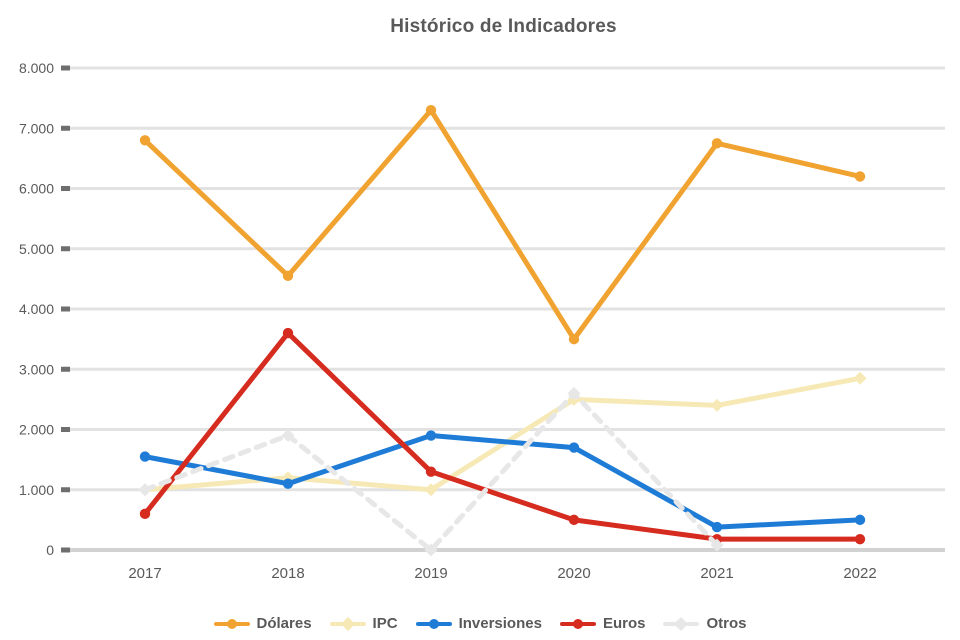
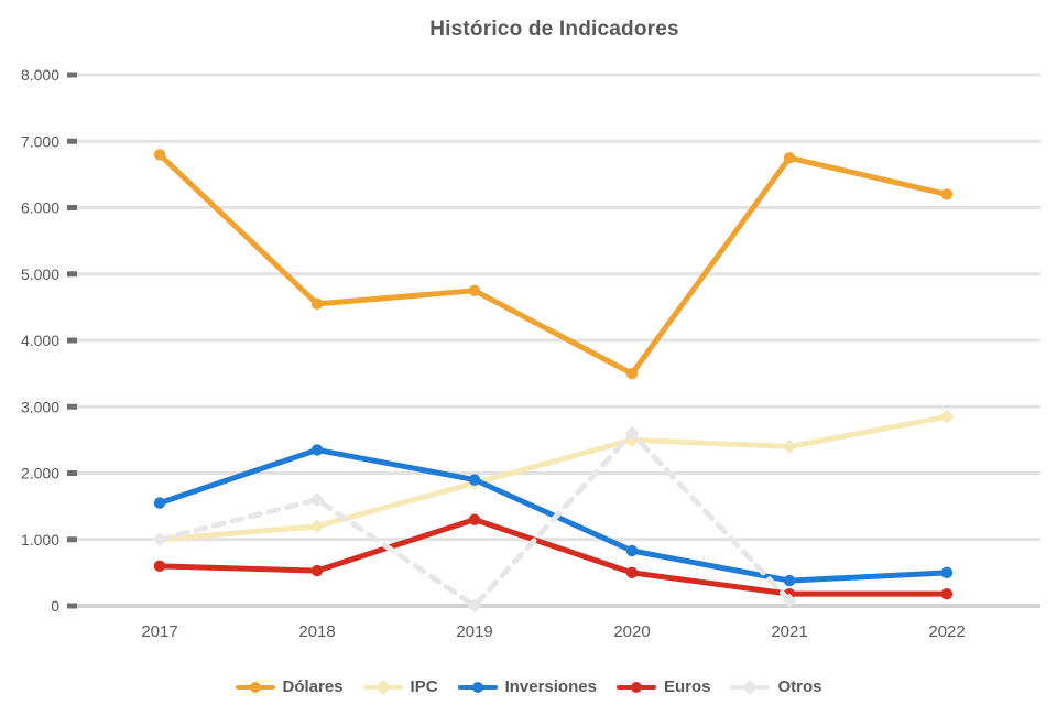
Inversiones/2018: 1100 -> 2400
Euros/2018: 3600 -> 500
Otros/2018: 1900 -> 1600
Dólares/2019: 7300 -> 4800
IPC/2019: 1000 -> 1800
Inversiones/2020: 1700 -> 800
